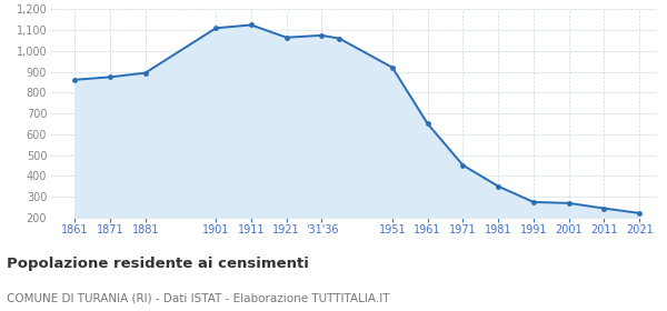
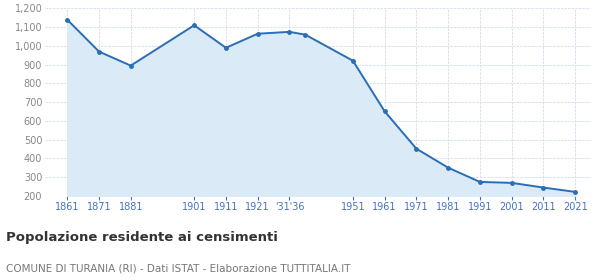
1861: 860 -> 1,140
1871: 880 -> 970
1911: 1,120 -> 990
